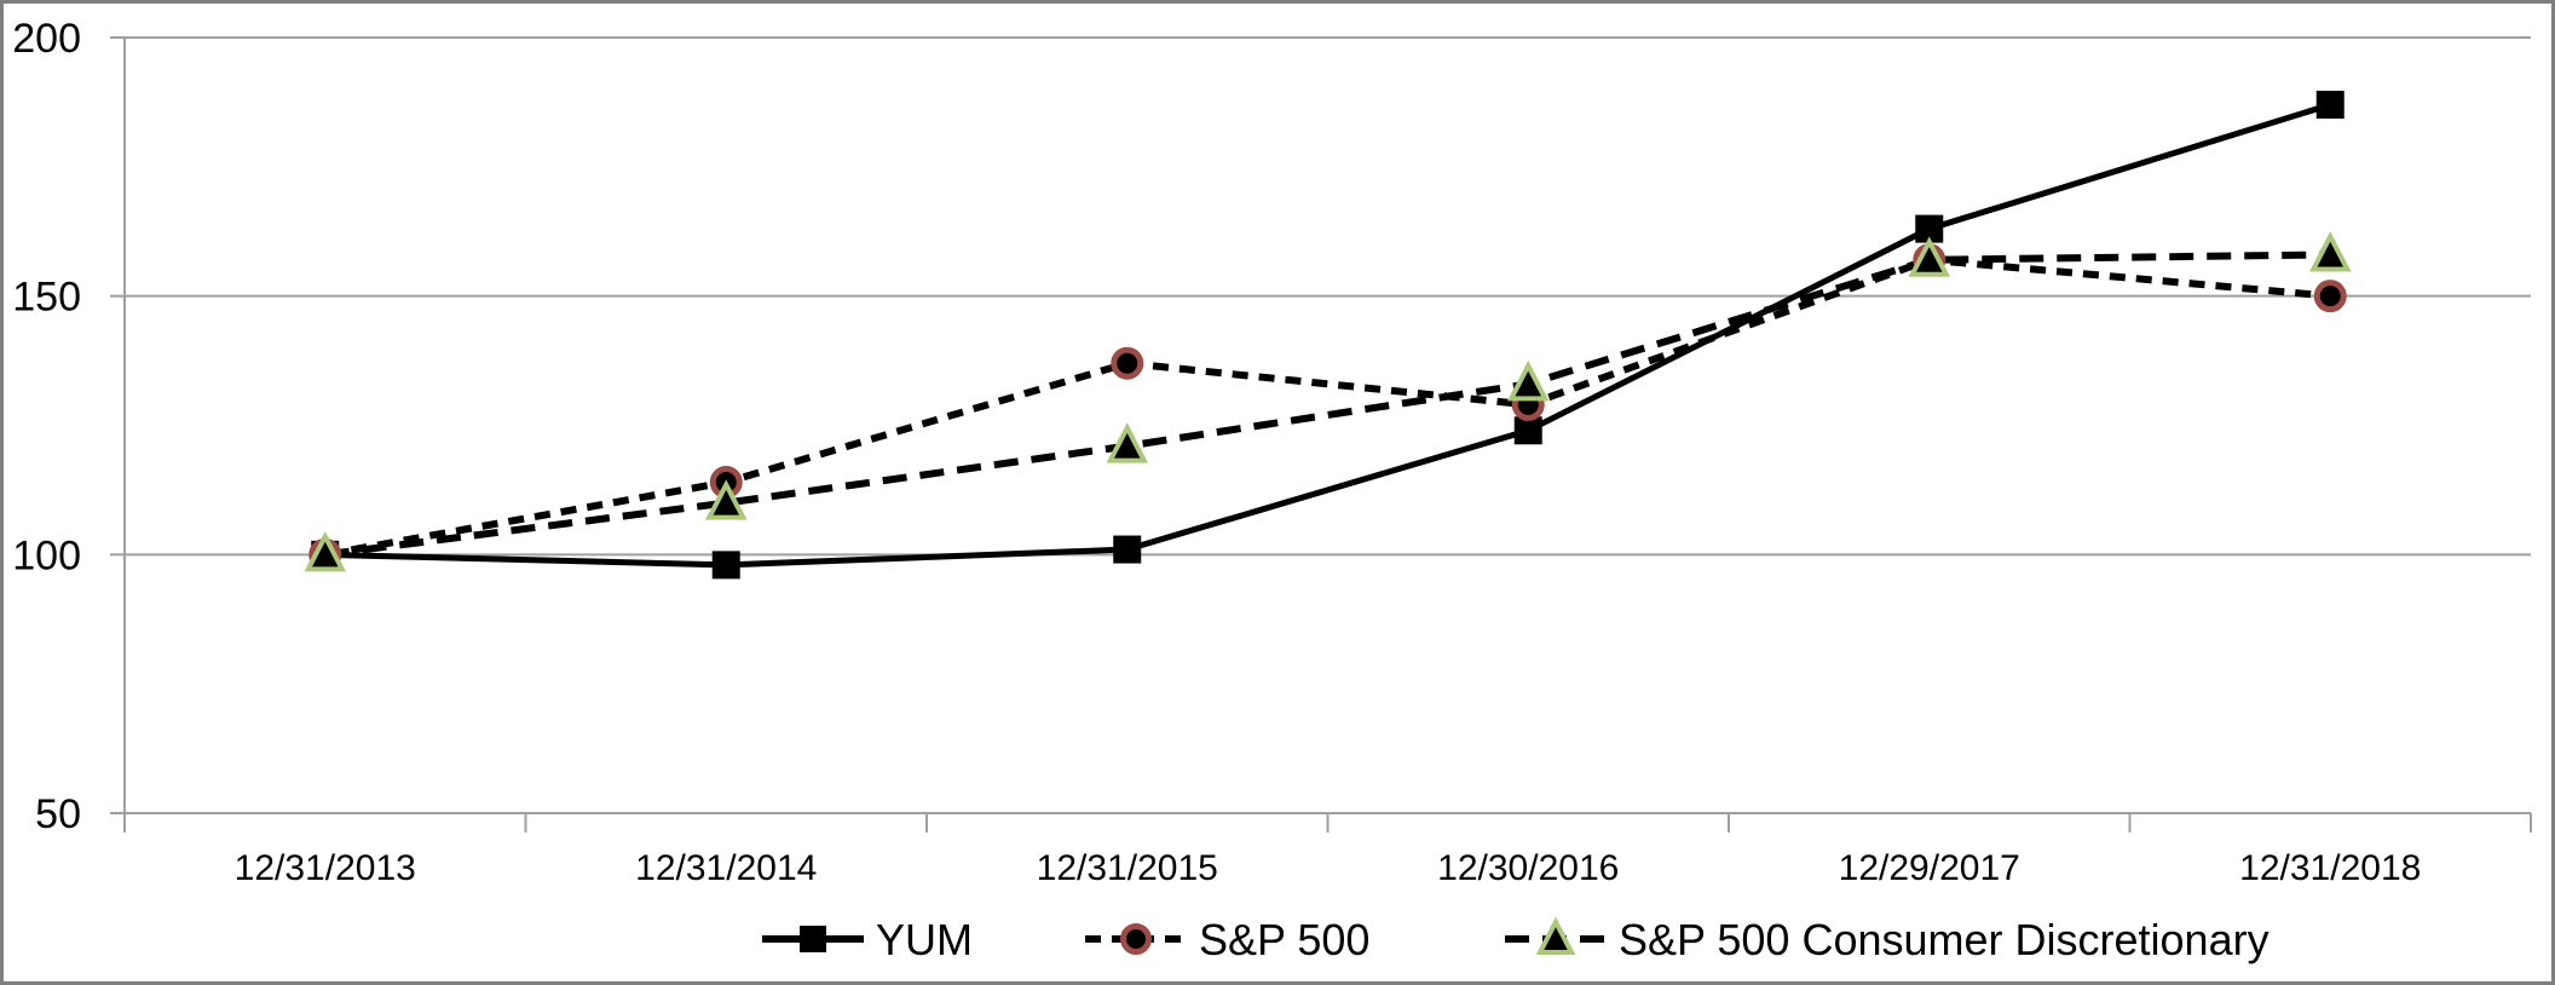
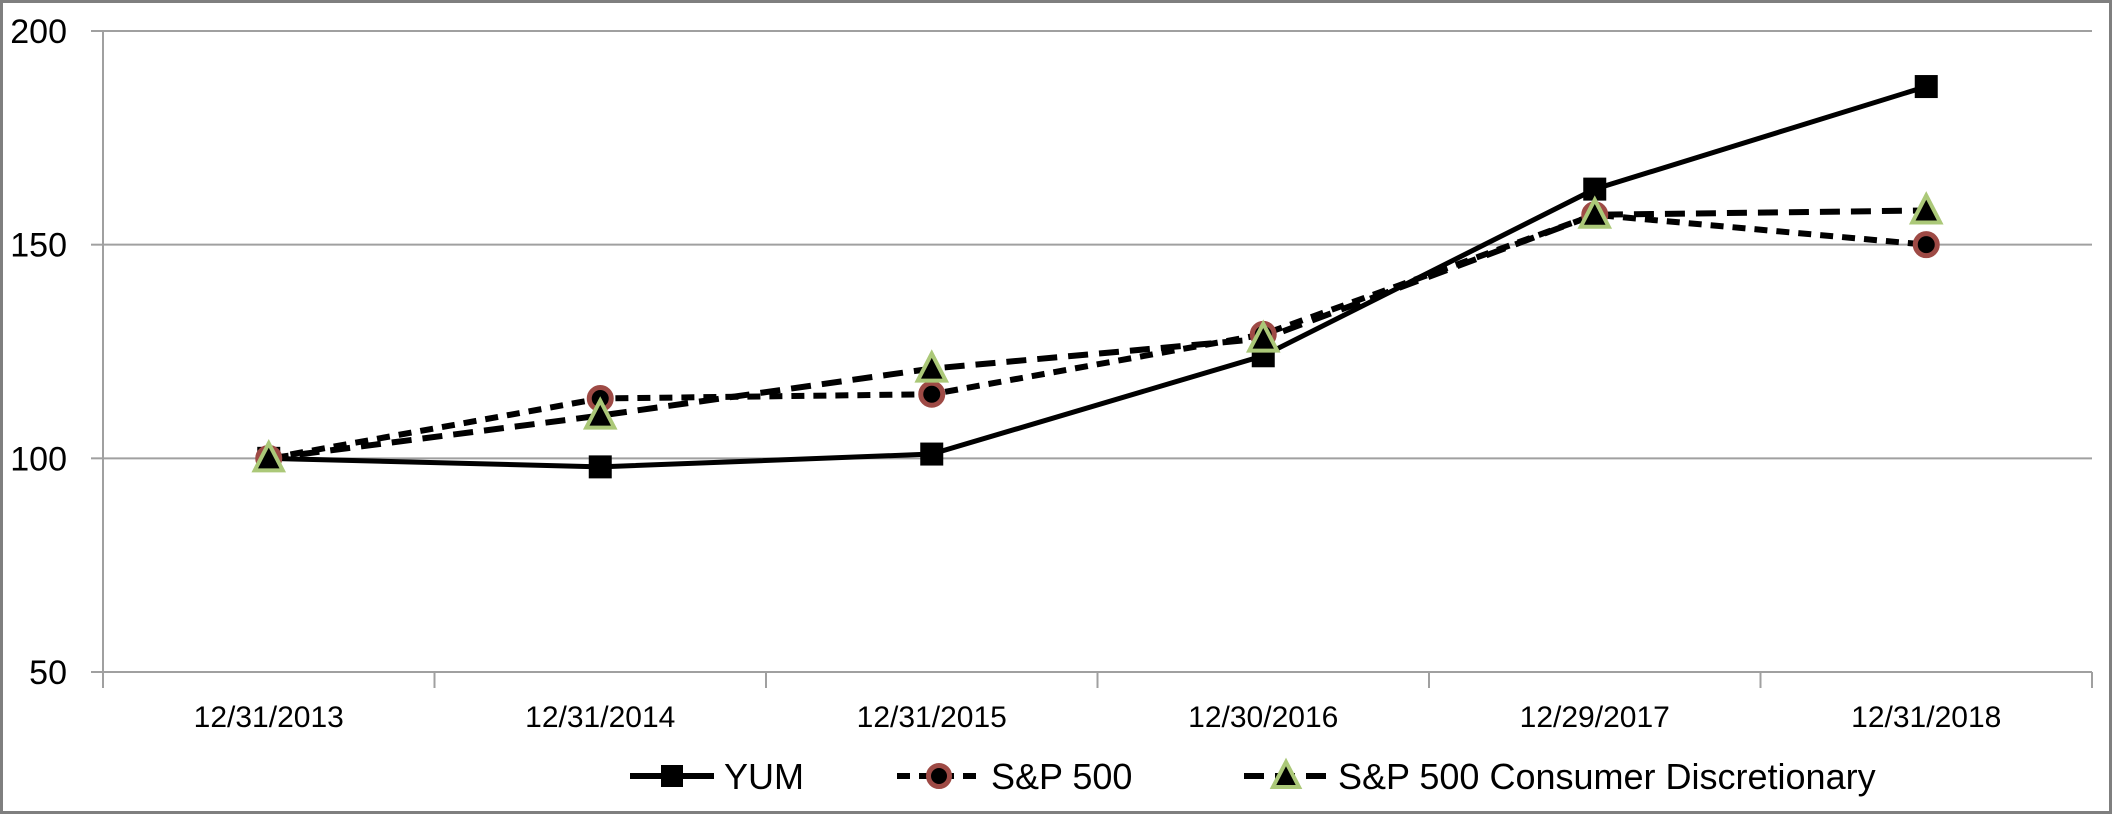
S&P 500/12/31/2015: 137 -> 115
S&P 500 Consumer Discretionary/12/30/2016: 133 -> 128
